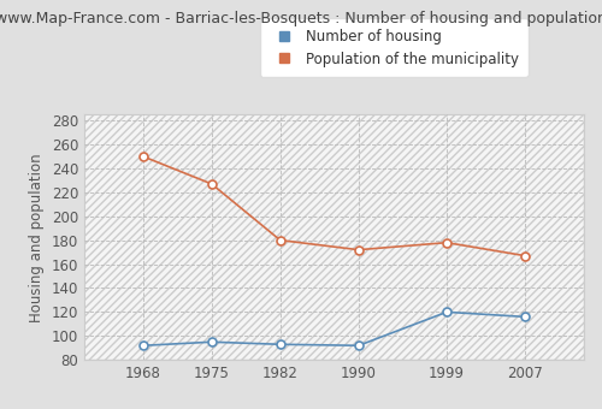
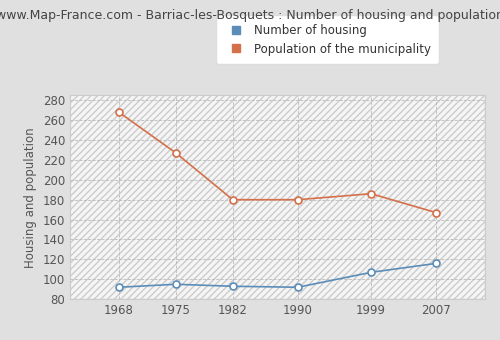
Population of the municipality/1968: 250 -> 268
Population of the municipality/1990: 172 -> 180
Number of housing/1999: 120 -> 107
Population of the municipality/1999: 178 -> 186
